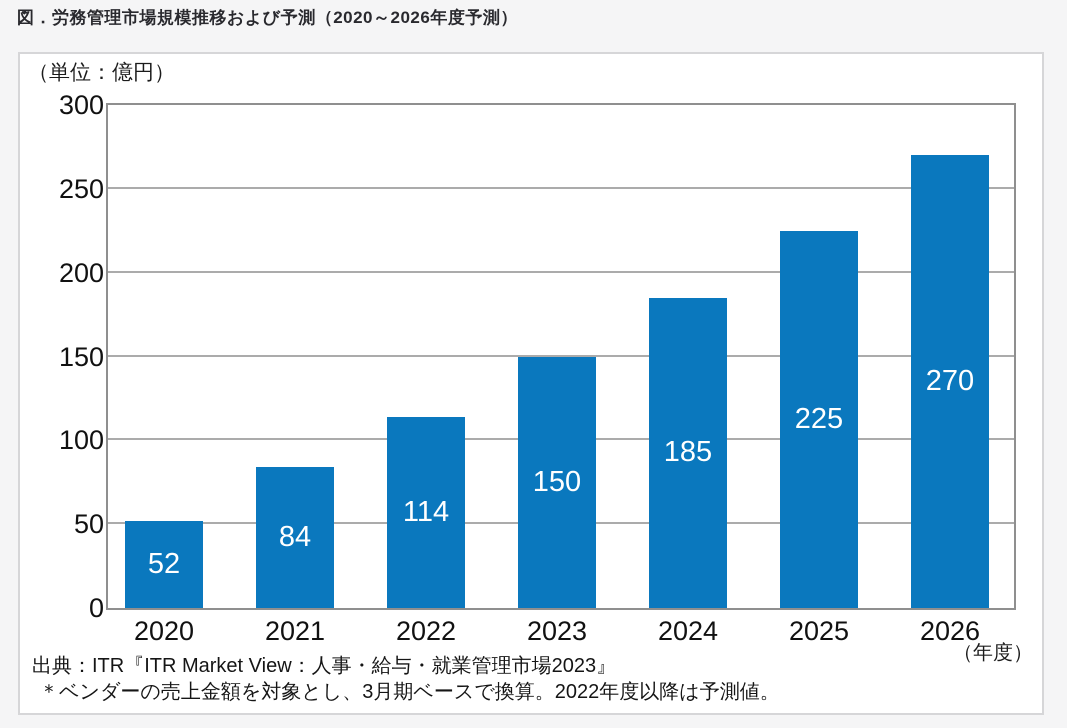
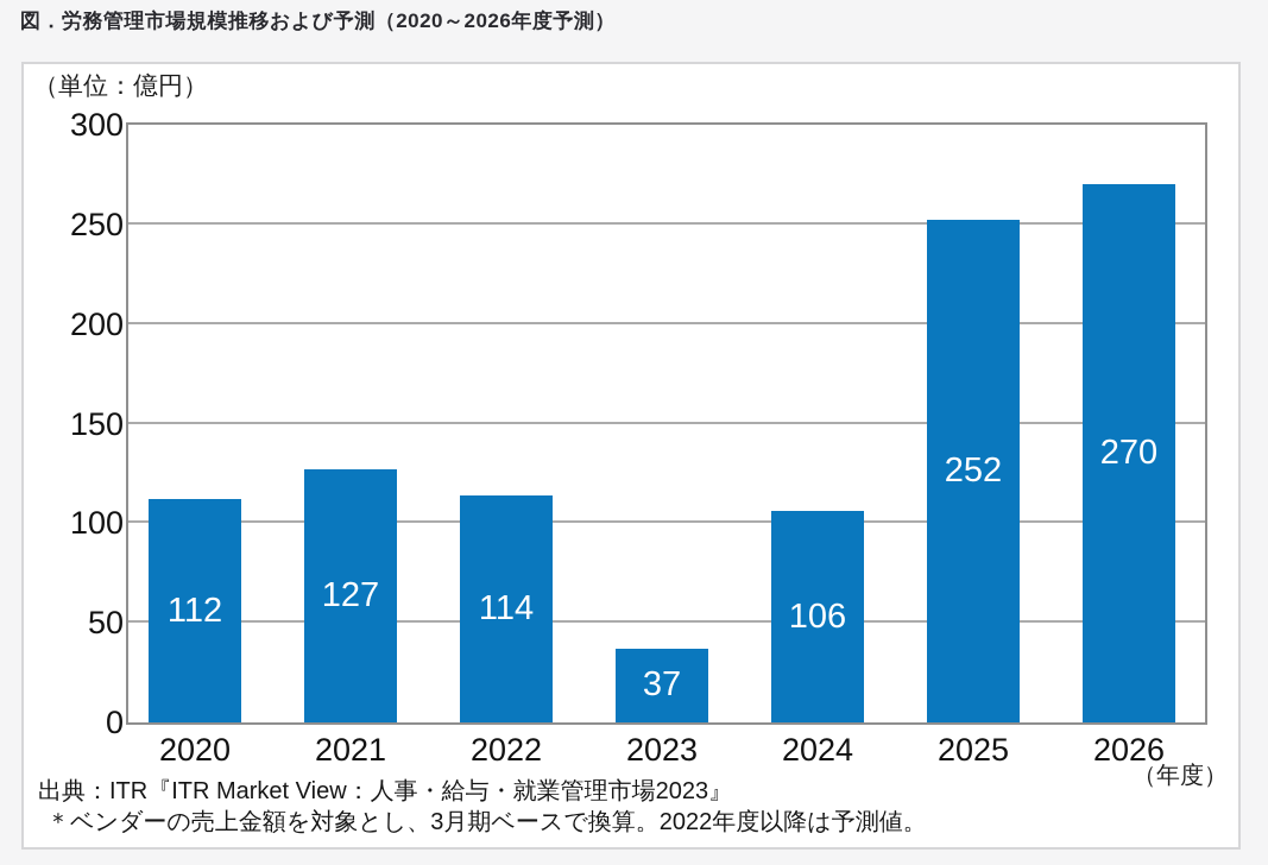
2020: 52 -> 112
2021: 84 -> 127
2023: 150 -> 37
2024: 185 -> 106
2025: 225 -> 252
